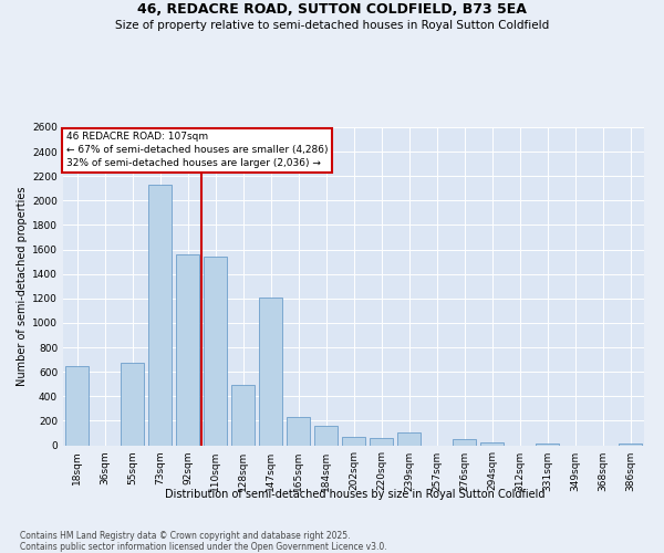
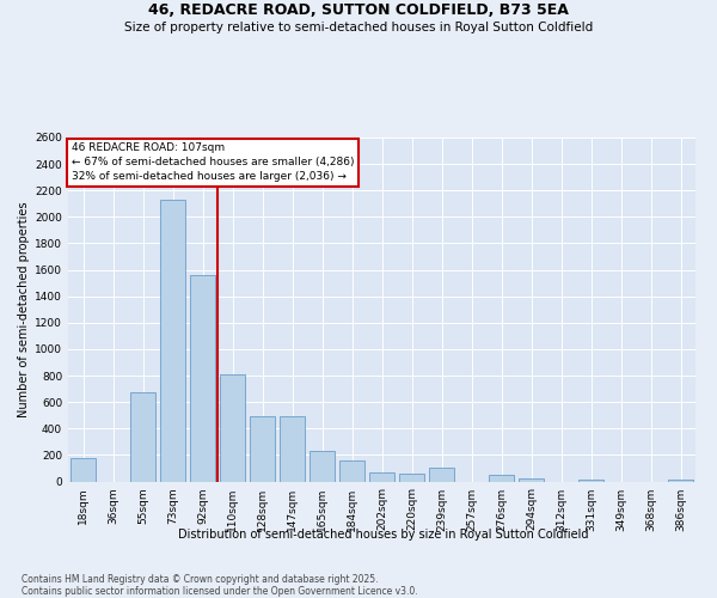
18sqm: 650 -> 180
110sqm: 1540 -> 810
147sqm: 1210 -> 490
